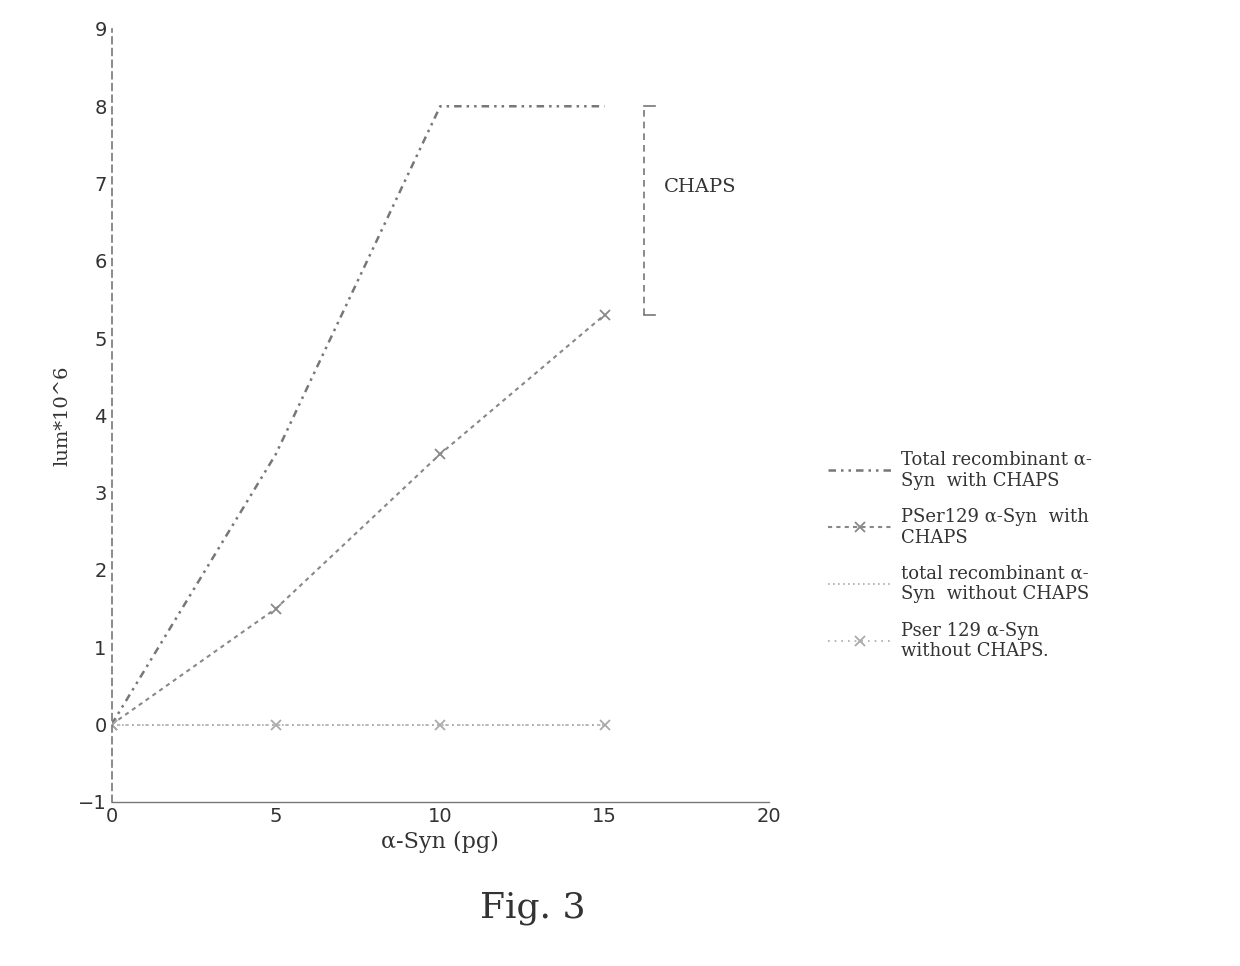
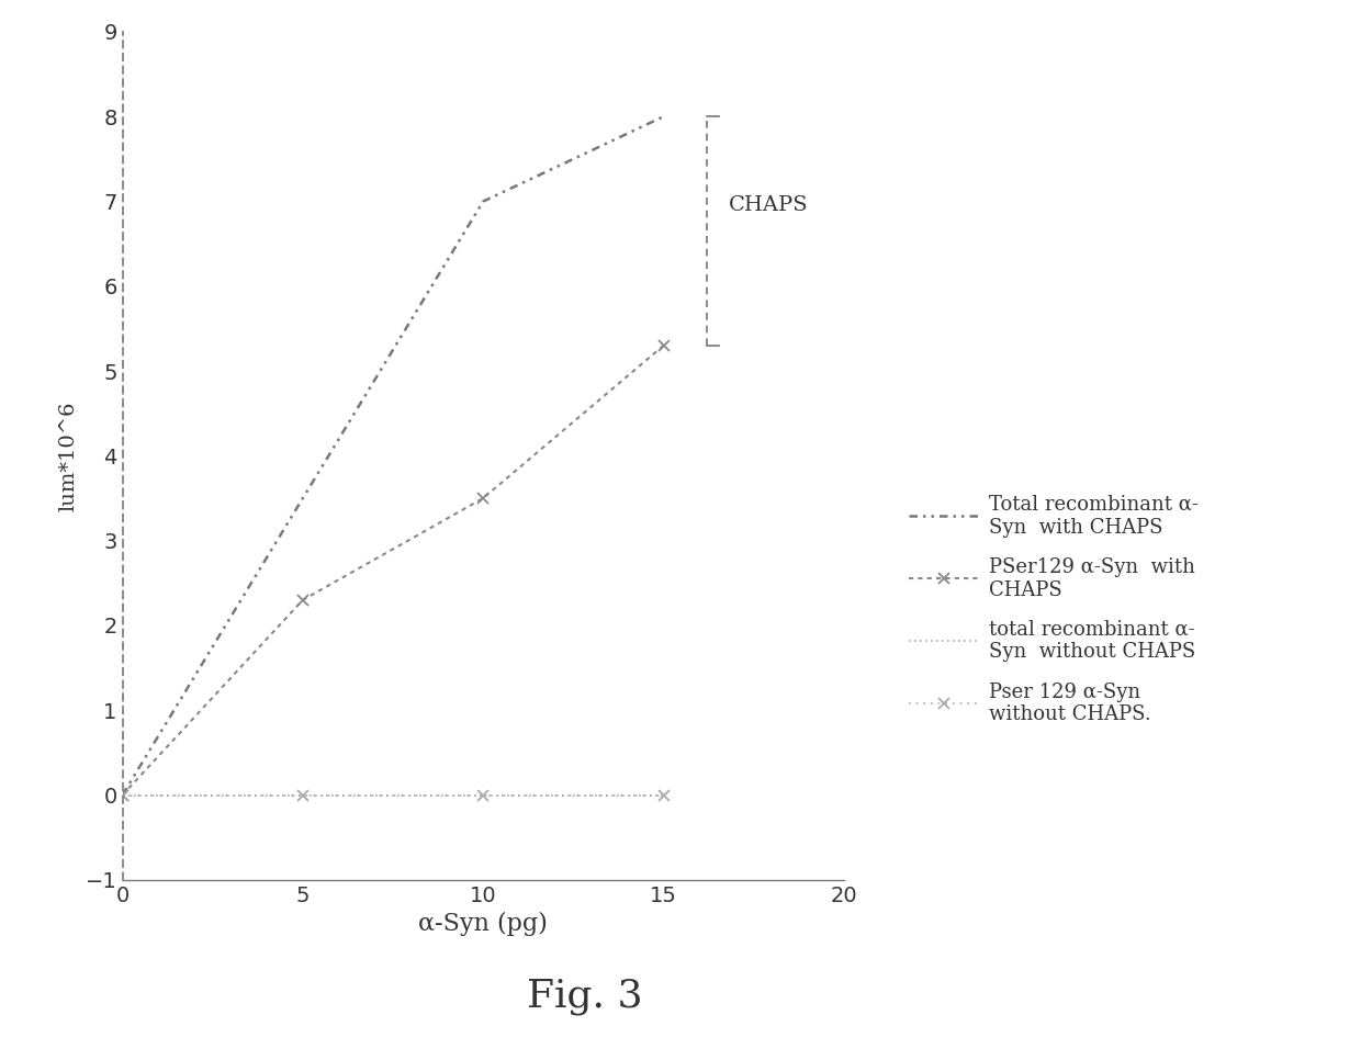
PSer129 α-Syn with CHAPS/5: 1.5 -> 2.3
Total recombinant α- Syn with CHAPS/10: 8.0 -> 7.0
